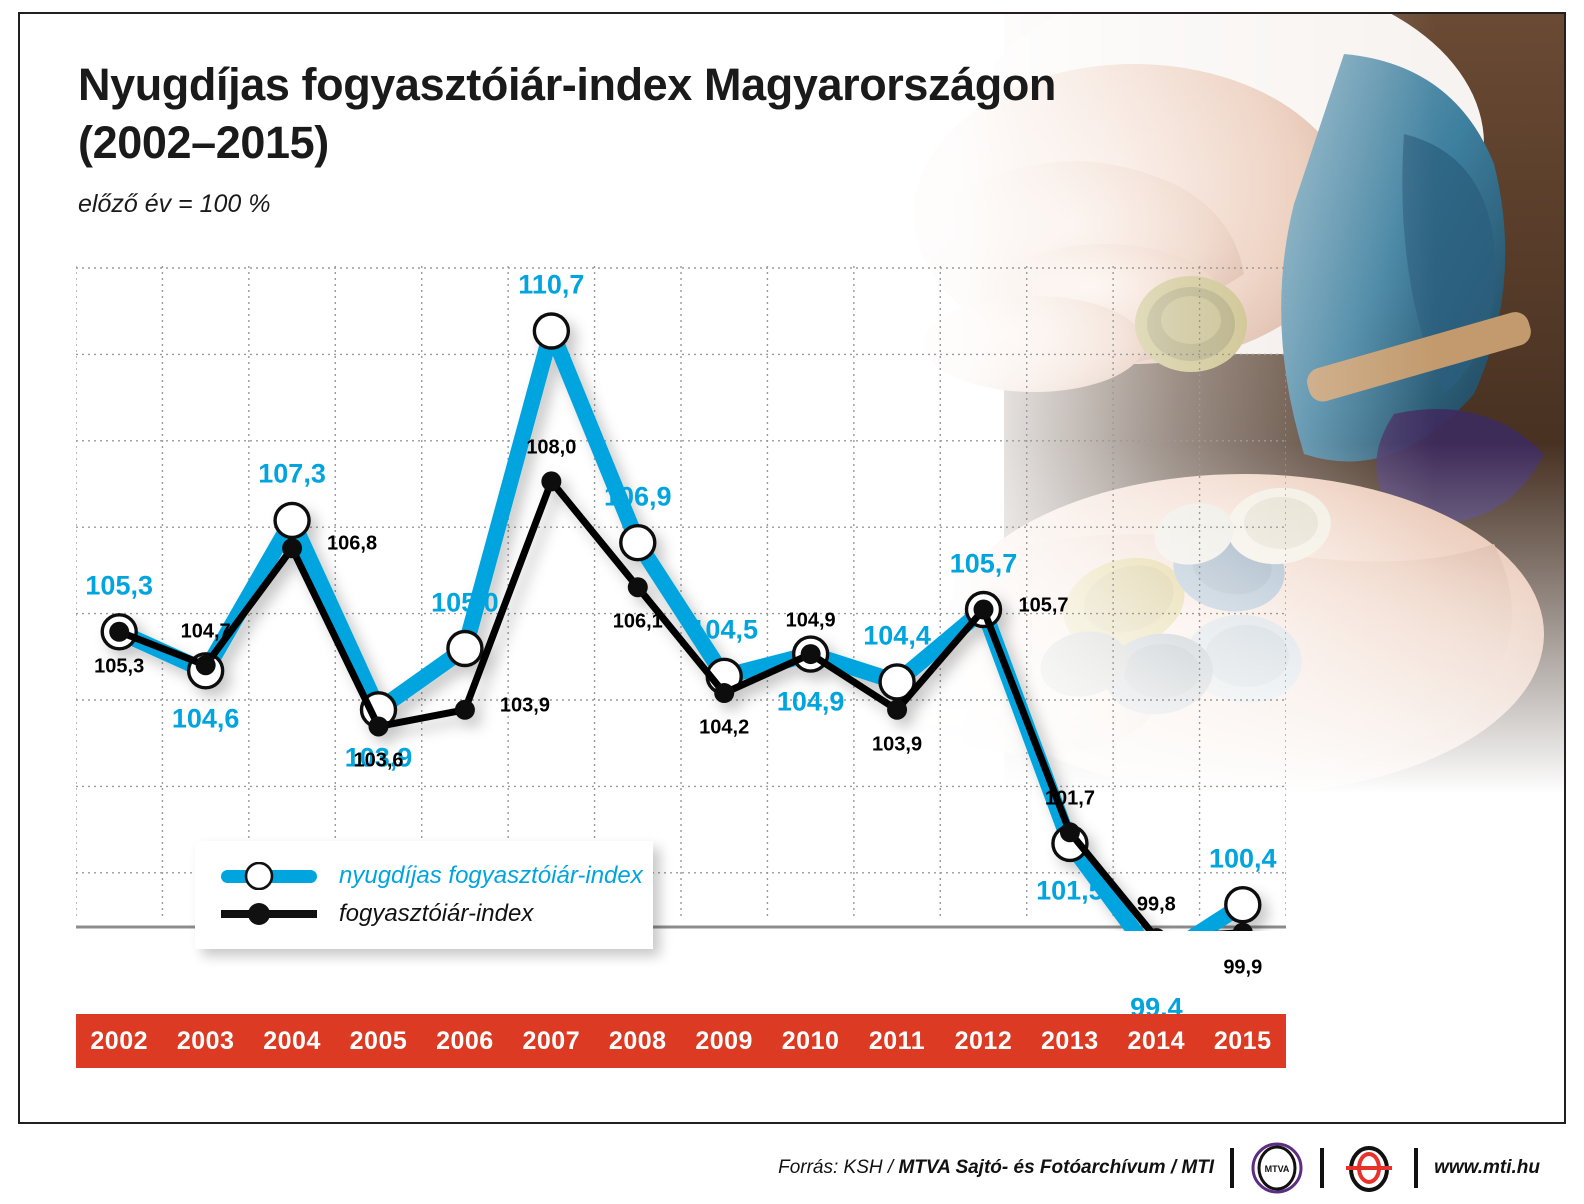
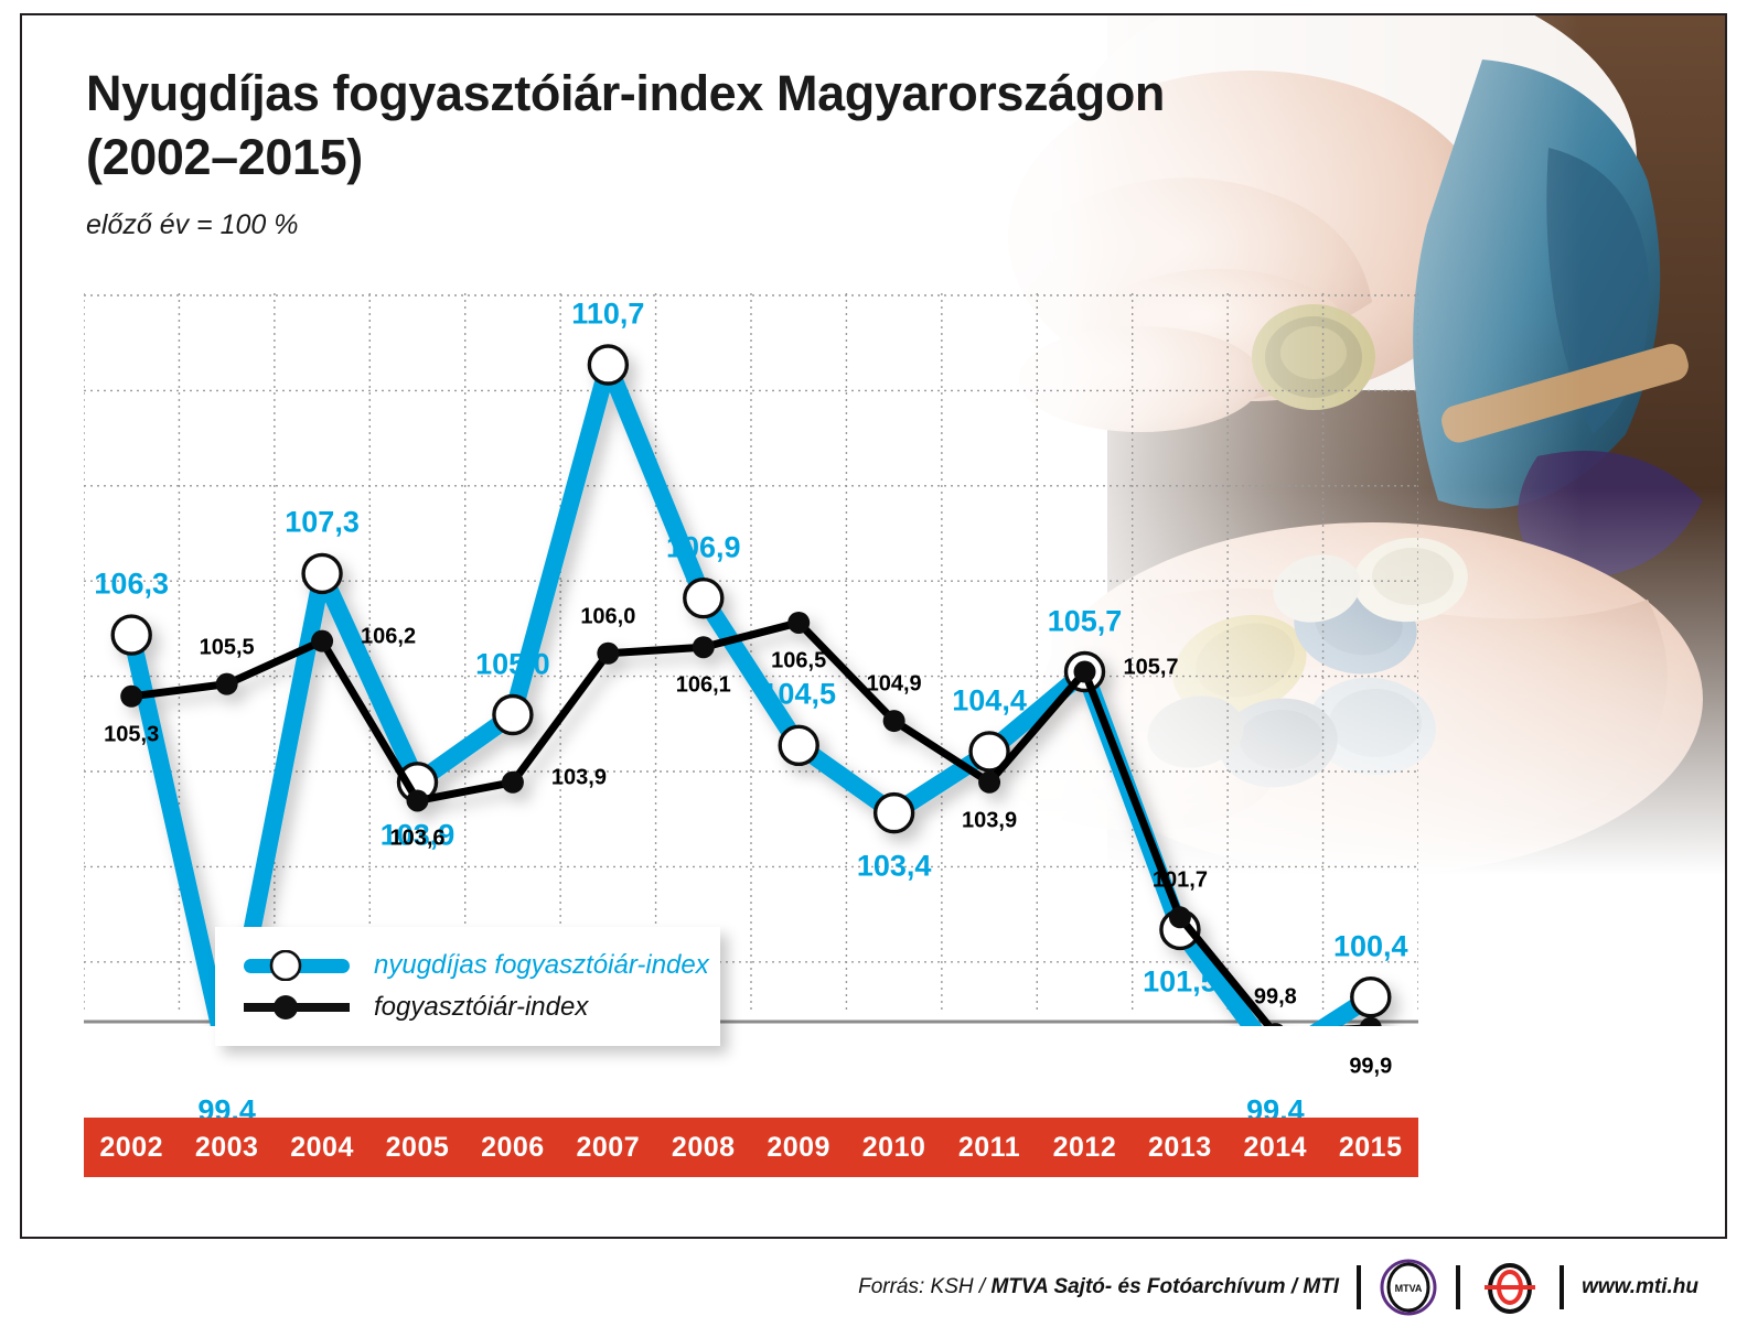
nyugdíjas fogyasztóiár-index/2002: 105,3 -> 106,3
nyugdíjas fogyasztóiár-index/2003: 104,6 -> 99,4
fogyasztóiár-index/2003: 104,7 -> 105,5
fogyasztóiár-index/2004: 106,8 -> 106,2
fogyasztóiár-index/2007: 108,0 -> 106,0
fogyasztóiár-index/2009: 104,2 -> 106,5
nyugdíjas fogyasztóiár-index/2010: 104,9 -> 103,4
